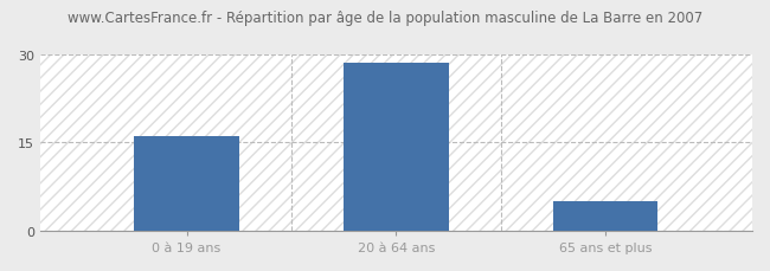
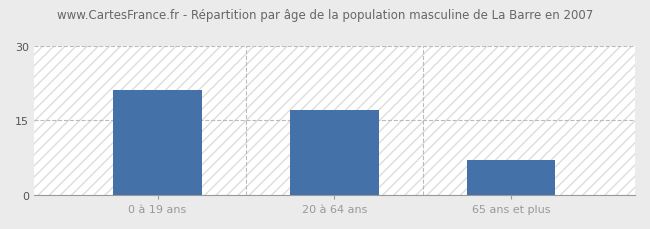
0 à 19 ans: 16.0 -> 21.0
20 à 64 ans: 28.5 -> 17.0
65 ans et plus: 5.0 -> 7.0
